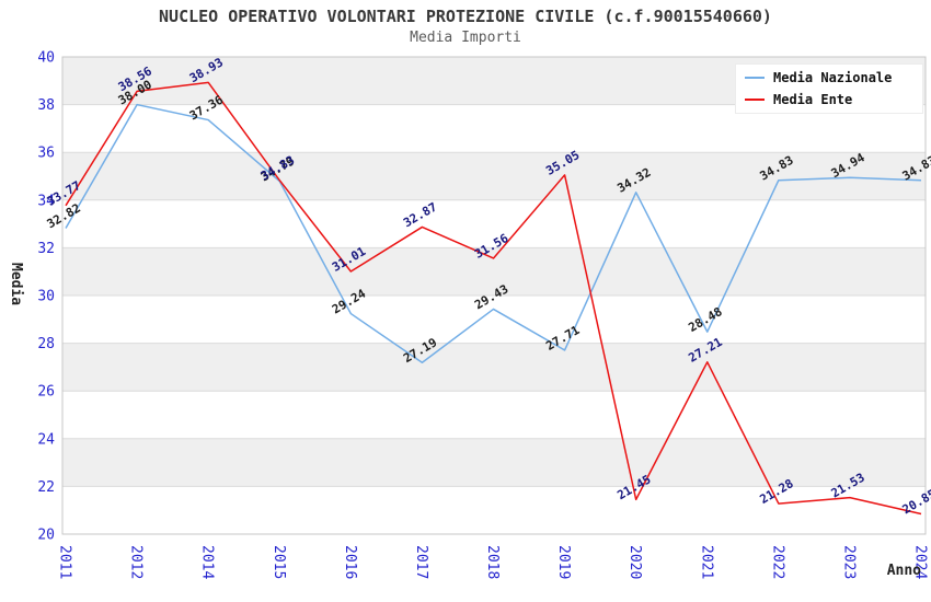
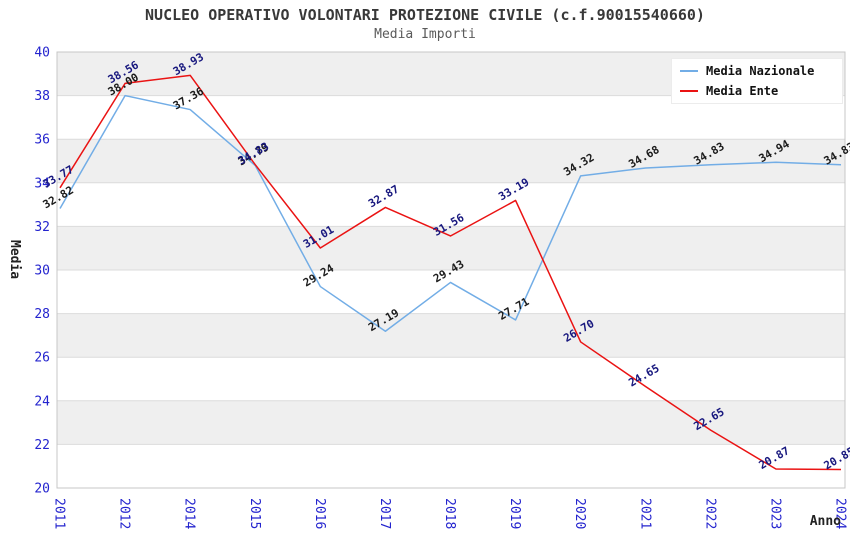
Media Ente/2019: 35.05 -> 33.19
Media Ente/2020: 21.45 -> 26.70
Media Nazionale/2021: 28.48 -> 34.68
Media Ente/2021: 27.21 -> 24.65
Media Ente/2022: 21.28 -> 22.65
Media Ente/2023: 21.53 -> 20.87
